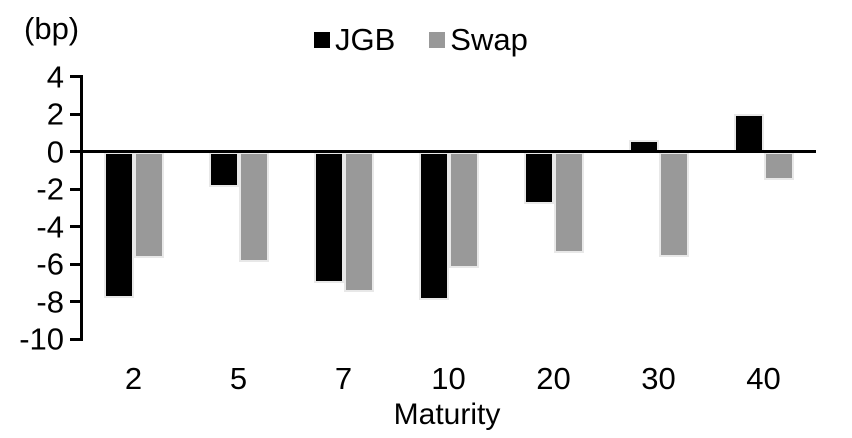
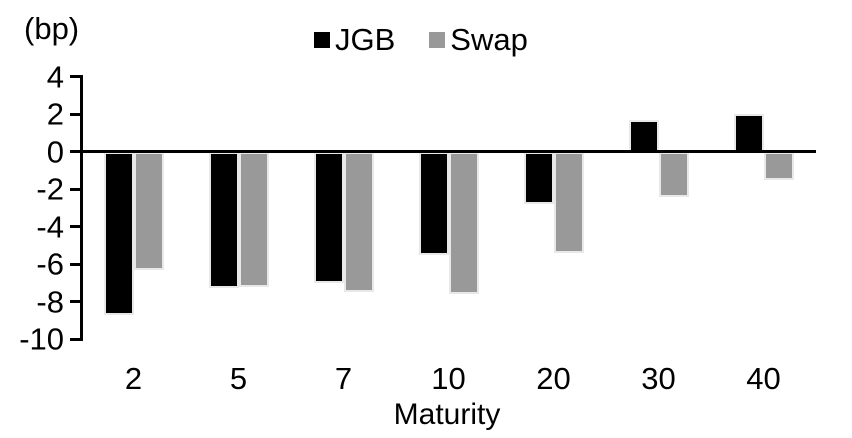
JGB/2: -7.8 -> -8.7
Swap/2: -5.7 -> -6.3
JGB/5: -1.9 -> -7.3
Swap/5: -5.9 -> -7.2
JGB/10: -7.9 -> -5.5
Swap/10: -6.2 -> -7.6
JGB/30: 0.6 -> 1.7
Swap/30: -5.6 -> -2.4
